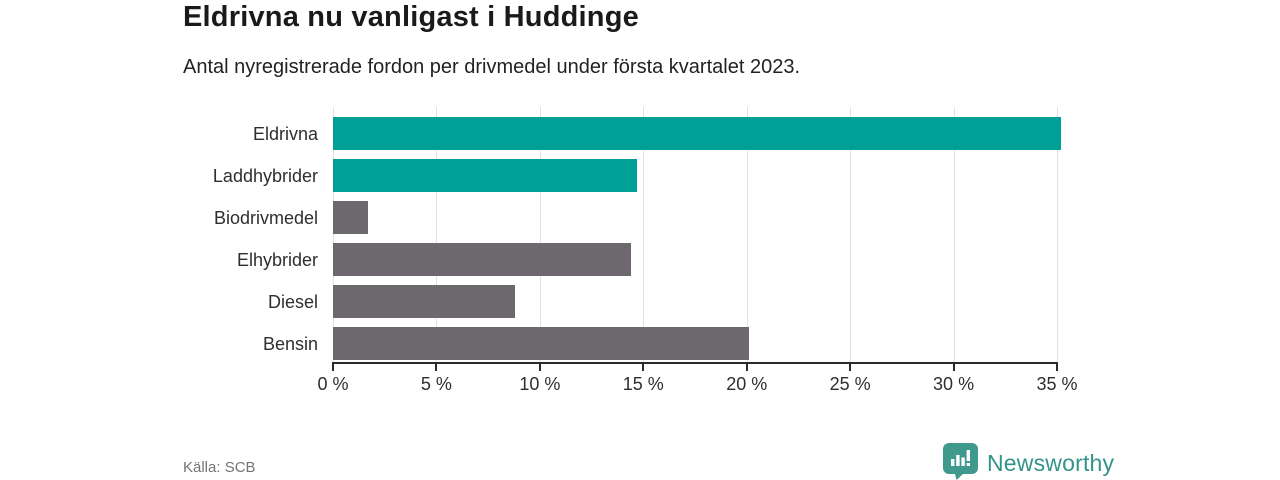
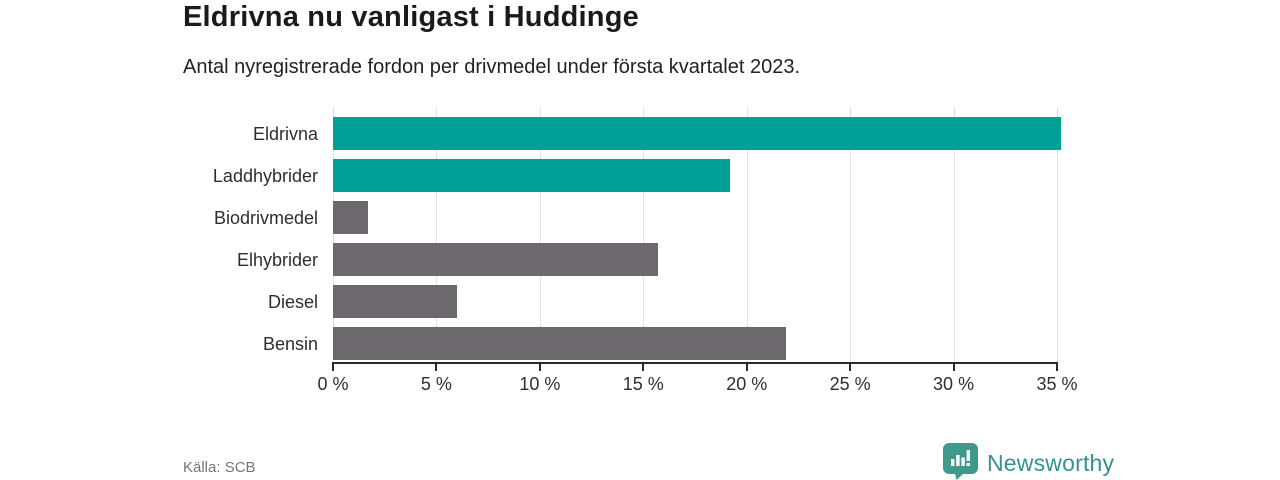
Laddhybrider: 14.7% -> 19.2%
Elhybrider: 14.4% -> 15.7%
Diesel: 8.8% -> 6.0%
Bensin: 20.1% -> 21.9%
